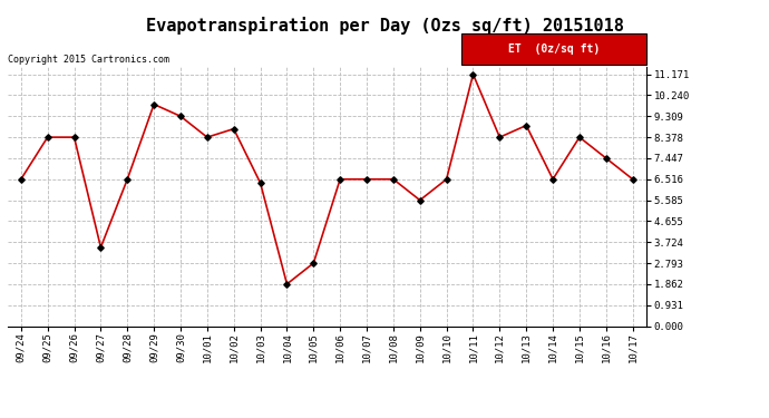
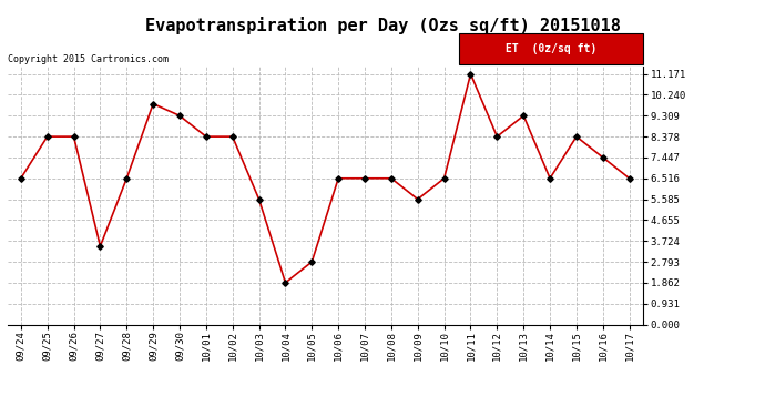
10/02: 8.75 -> 8.38
10/03: 6.35 -> 5.58
10/13: 8.90 -> 9.31
